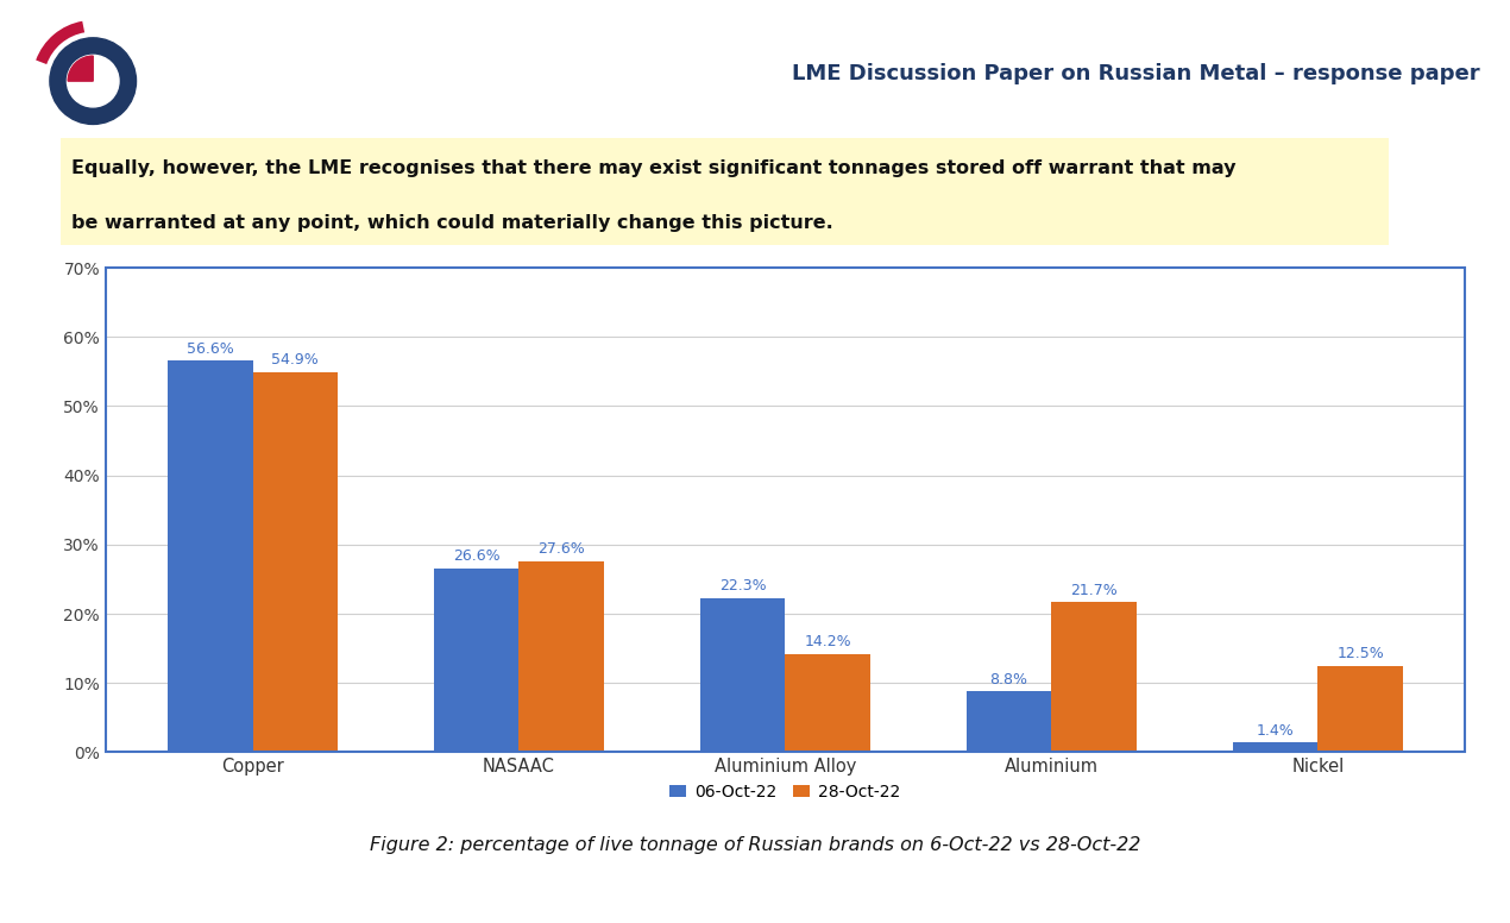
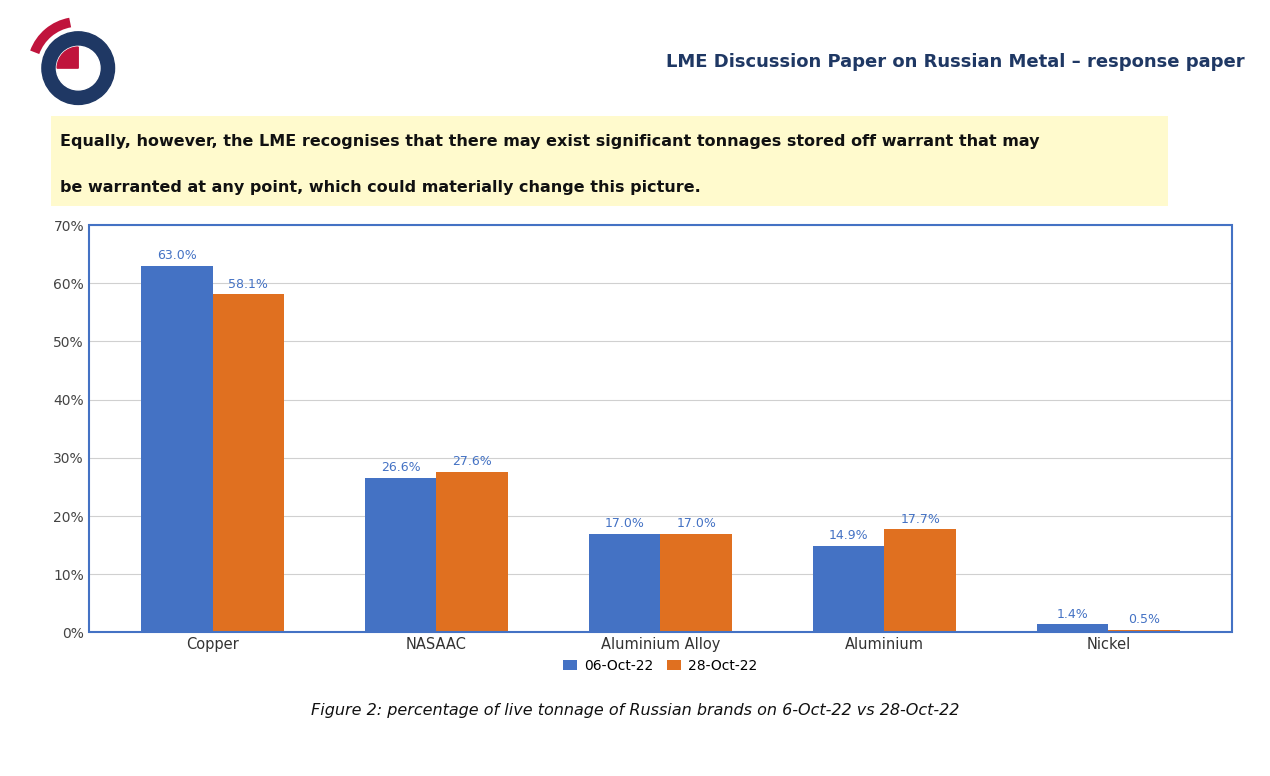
06-Oct-22/Copper: 56.6% -> 63.0%
28-Oct-22/Copper: 54.9% -> 58.1%
06-Oct-22/Aluminium Alloy: 22.3% -> 17.0%
28-Oct-22/Aluminium Alloy: 14.2% -> 17.0%
06-Oct-22/Aluminium: 8.8% -> 14.9%
28-Oct-22/Aluminium: 21.7% -> 17.7%
28-Oct-22/Nickel: 12.5% -> 0.5%
